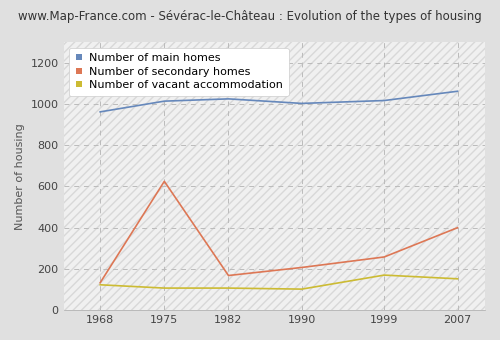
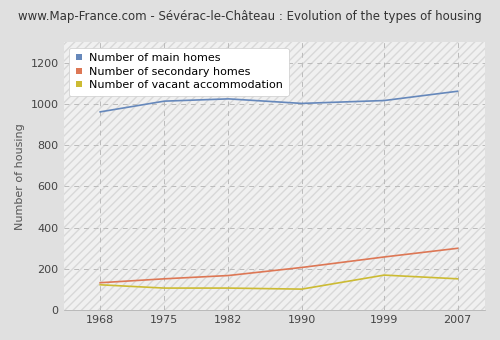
Number of secondary homes/1975: 625 -> 152
Number of secondary homes/2007: 400 -> 300
